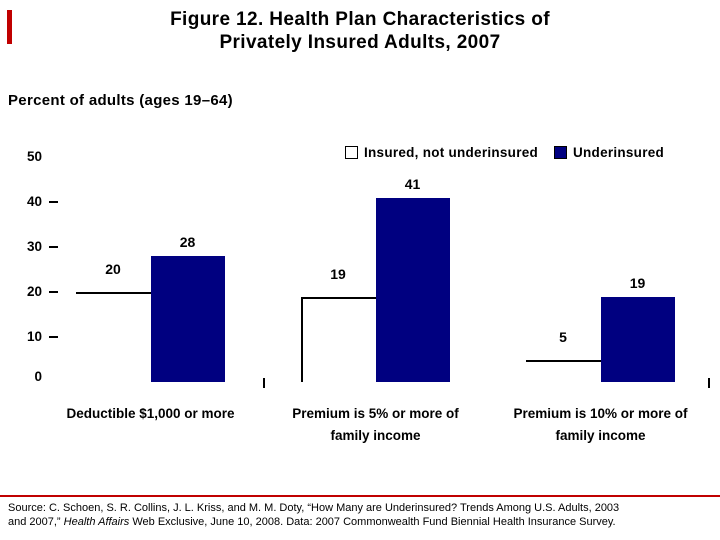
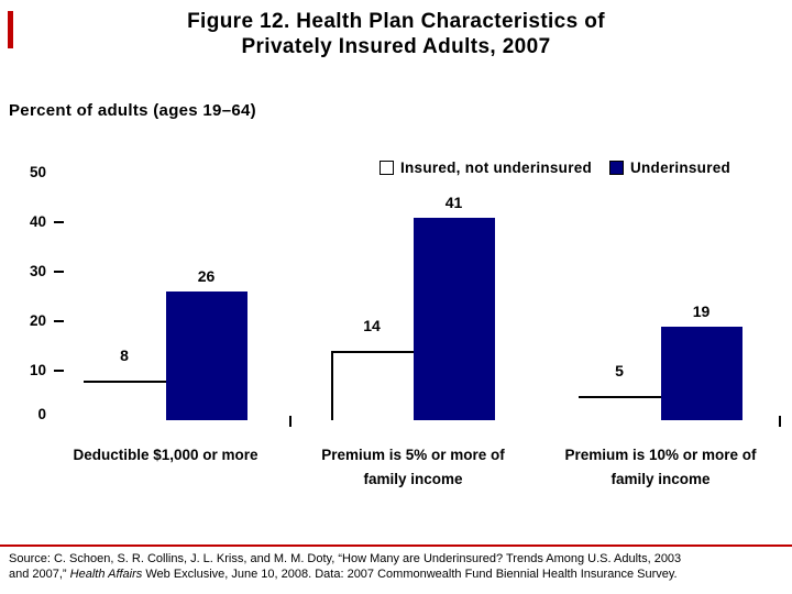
Insured, not underinsured/Deductible $1,000 or more: 20 -> 8
Underinsured/Deductible $1,000 or more: 28 -> 26
Insured, not underinsured/Premium is 5% or more of family income: 19 -> 14
